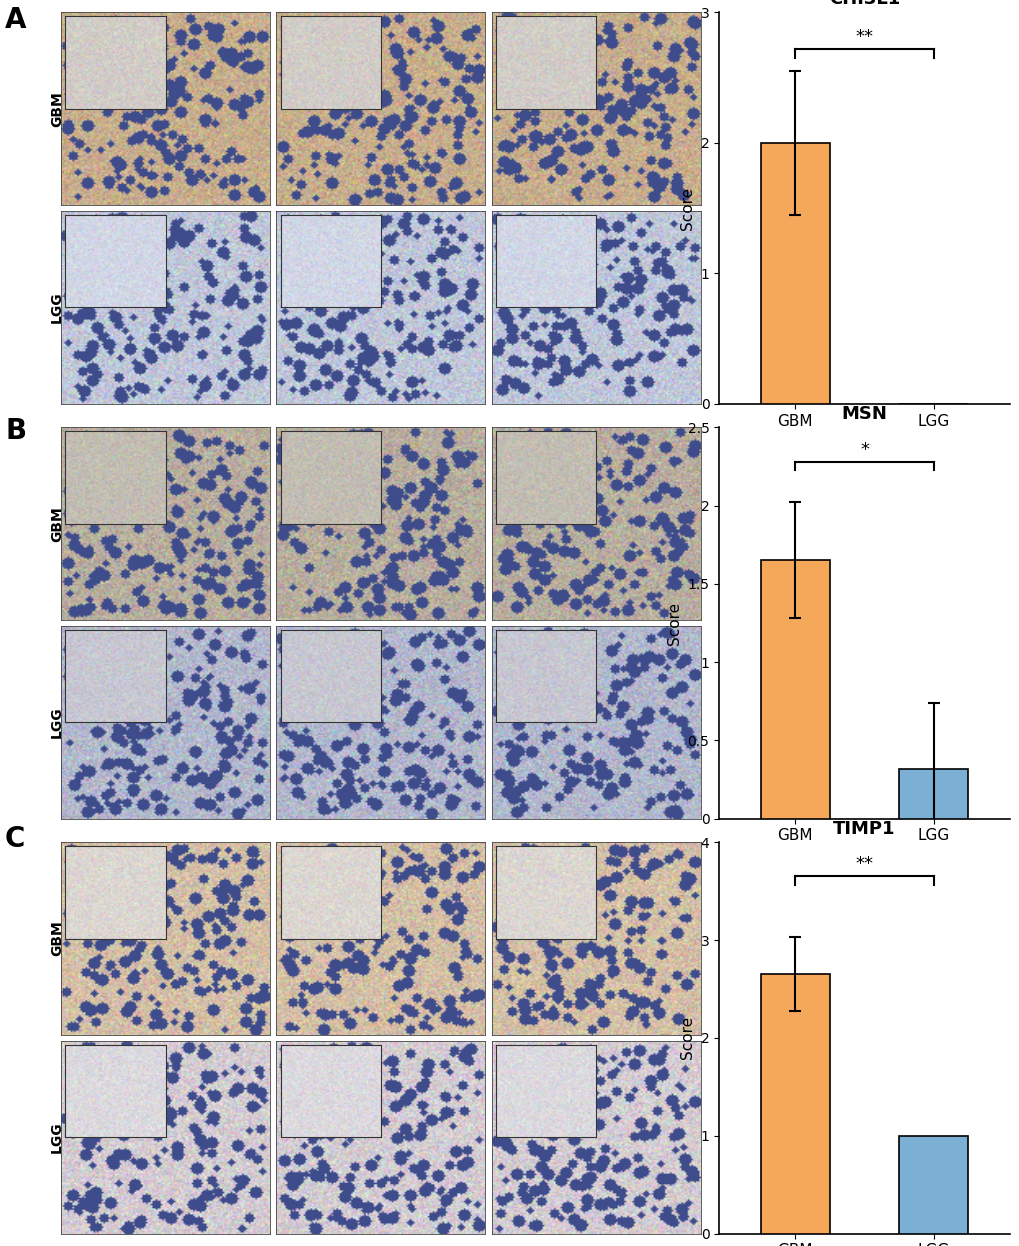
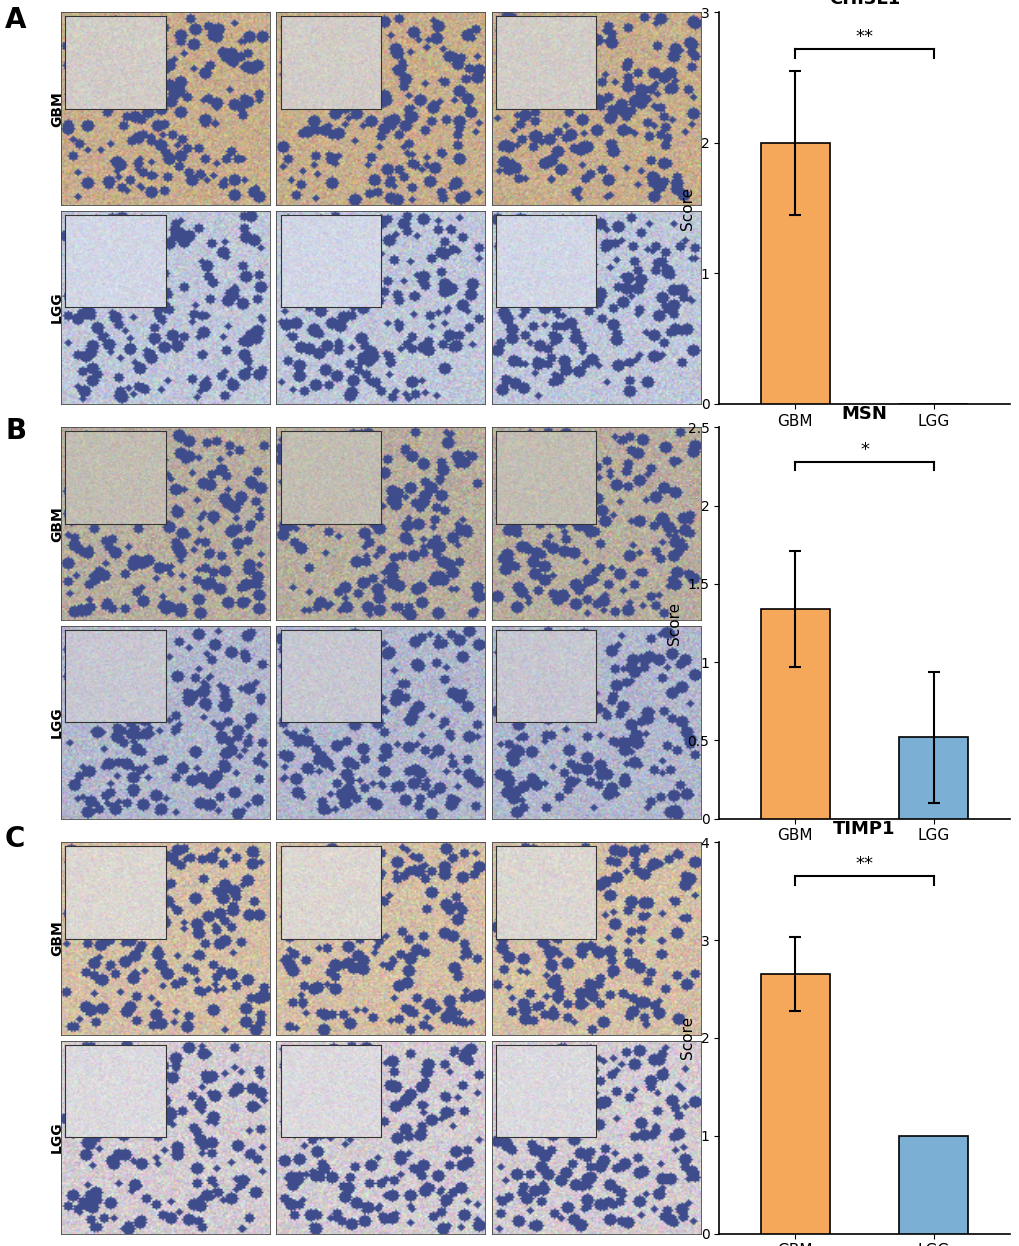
MSN/GBM: 1.65 -> 1.34
MSN/LGG: 0.32 -> 0.52
